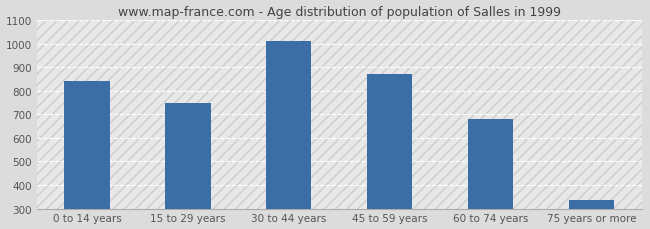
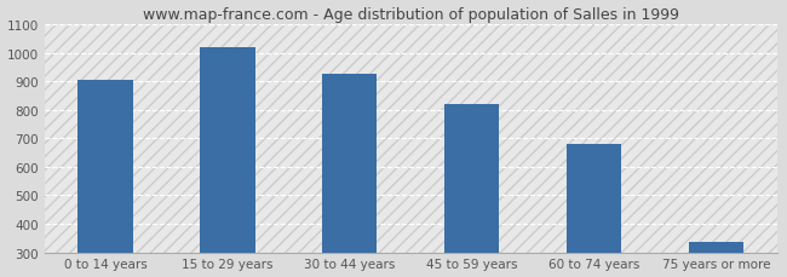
0 to 14 years: 840 -> 905
15 to 29 years: 750 -> 1020
30 to 44 years: 1012 -> 925
45 to 59 years: 870 -> 820
